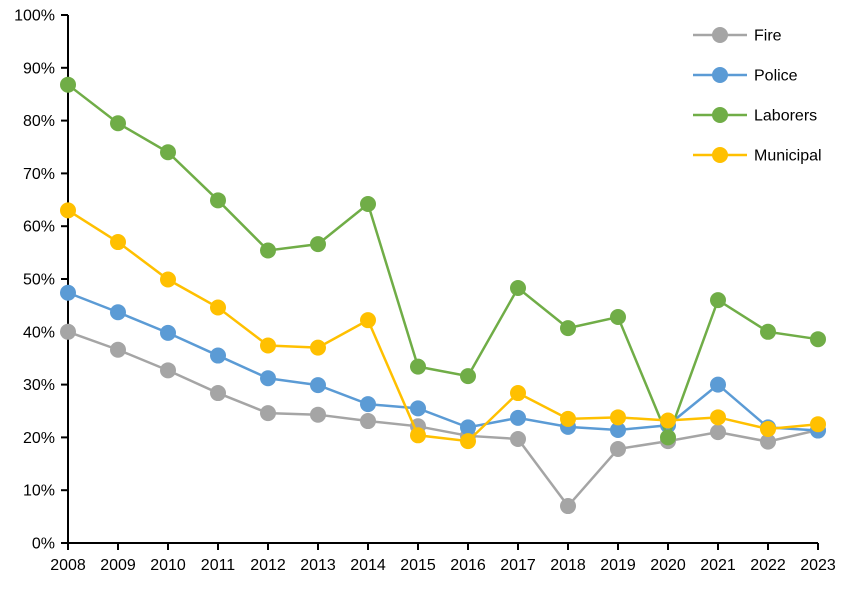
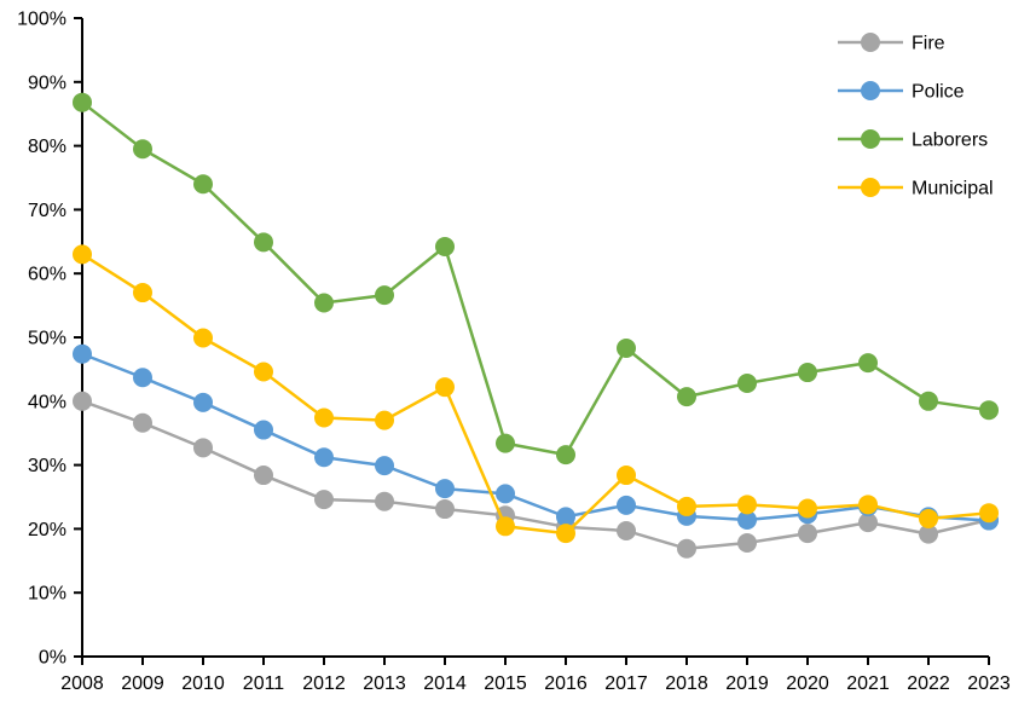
Fire/2018: 7% -> 17%
Laborers/2020: 20% -> 44%
Police/2021: 30% -> 24%
